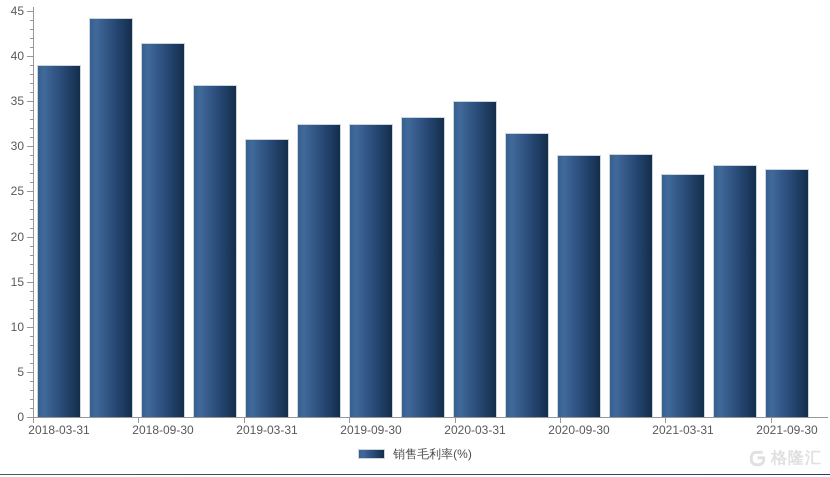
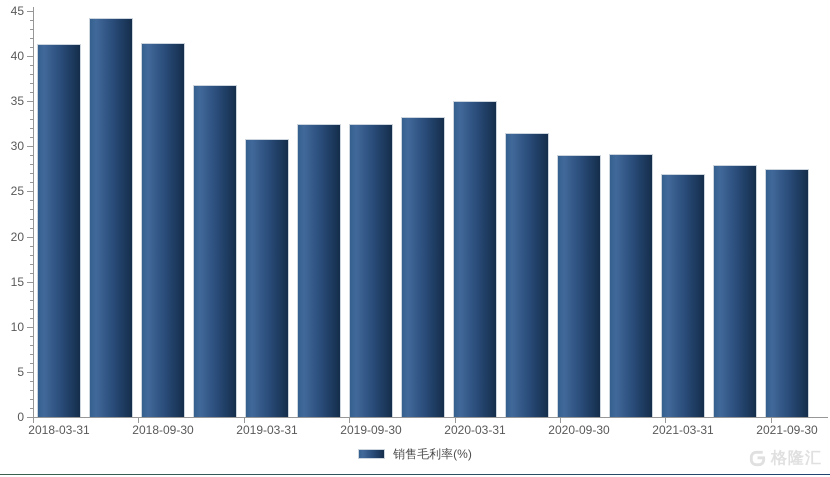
2018-03-31: 39 -> 41
